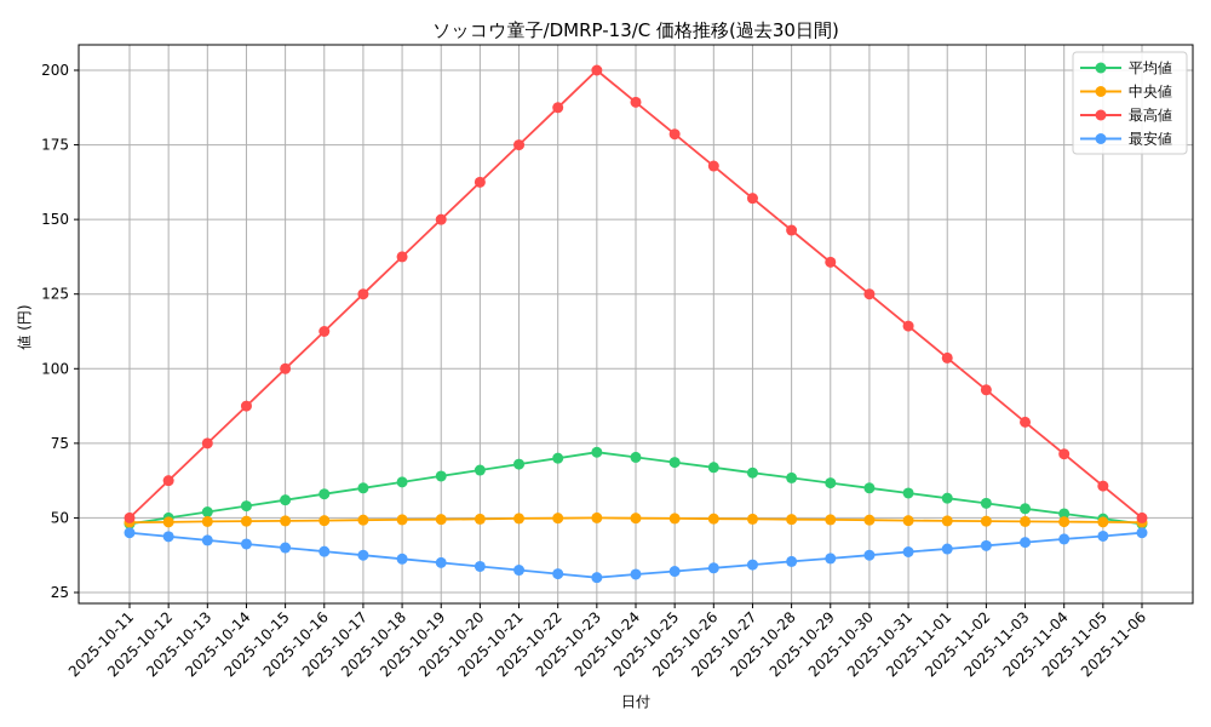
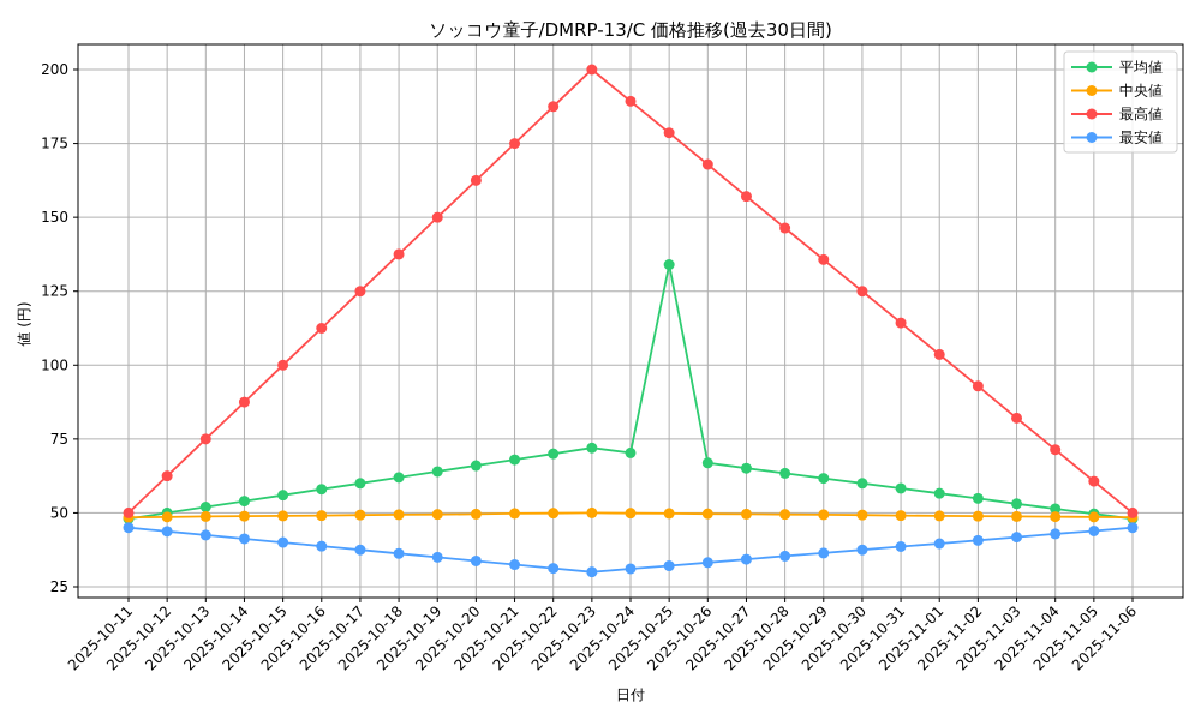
平均値/2025-10-25: 69 -> 134
